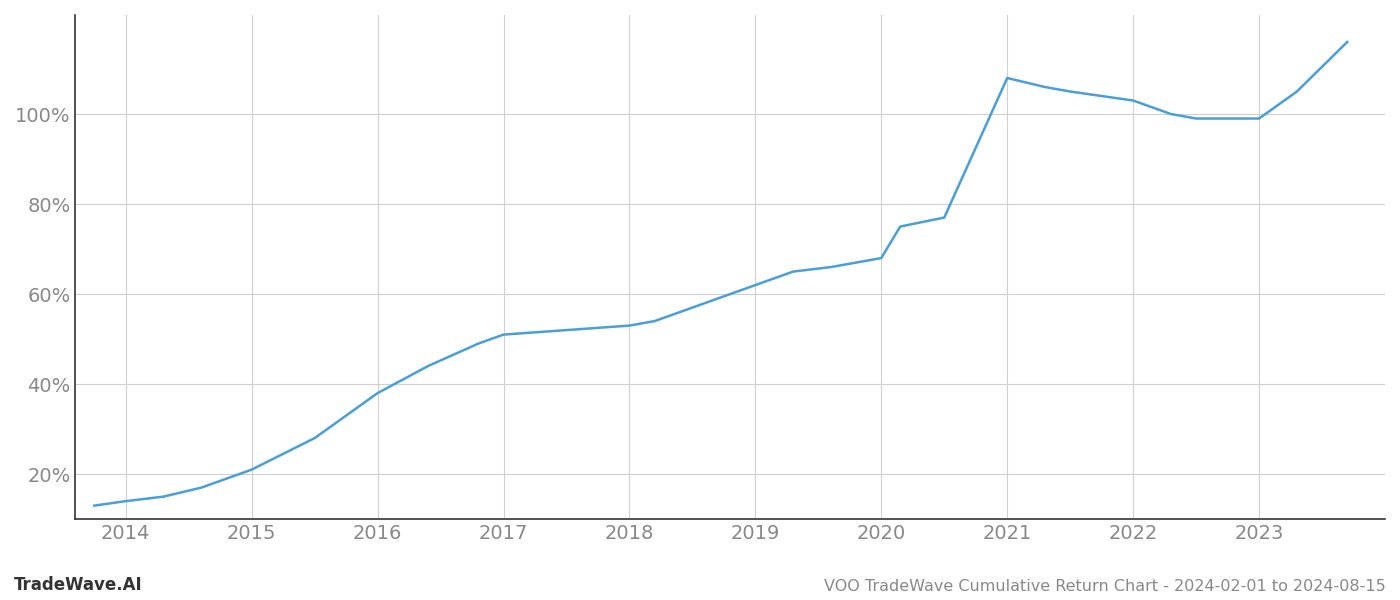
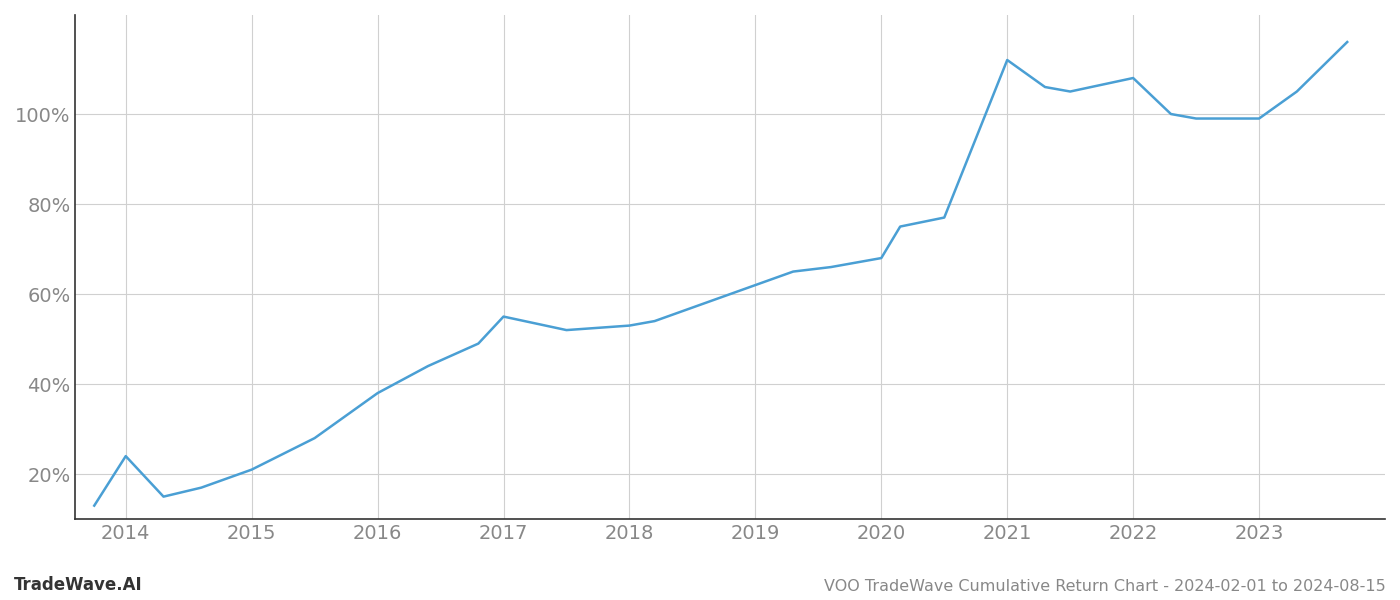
2014: 14% -> 24%
2017: 51% -> 55%
2021: 108% -> 112%
2022: 103% -> 108%
